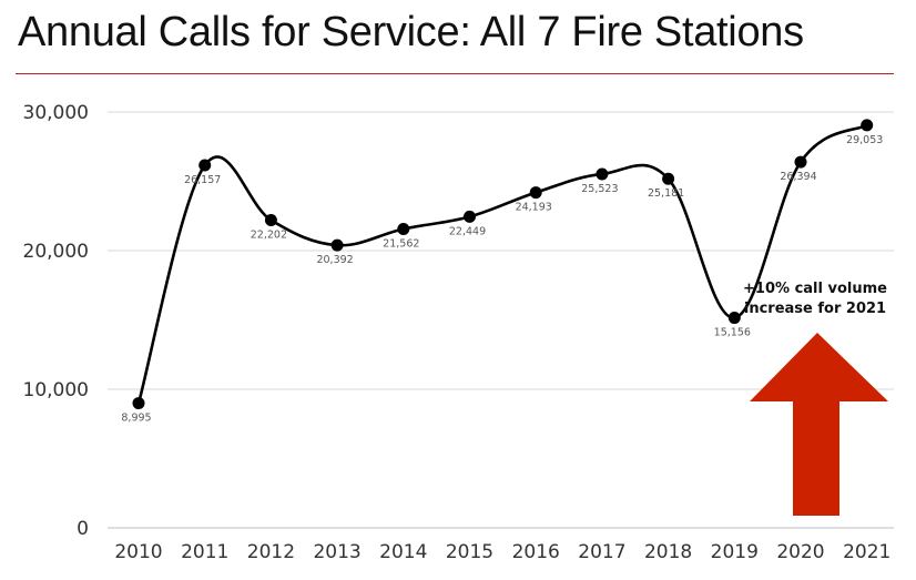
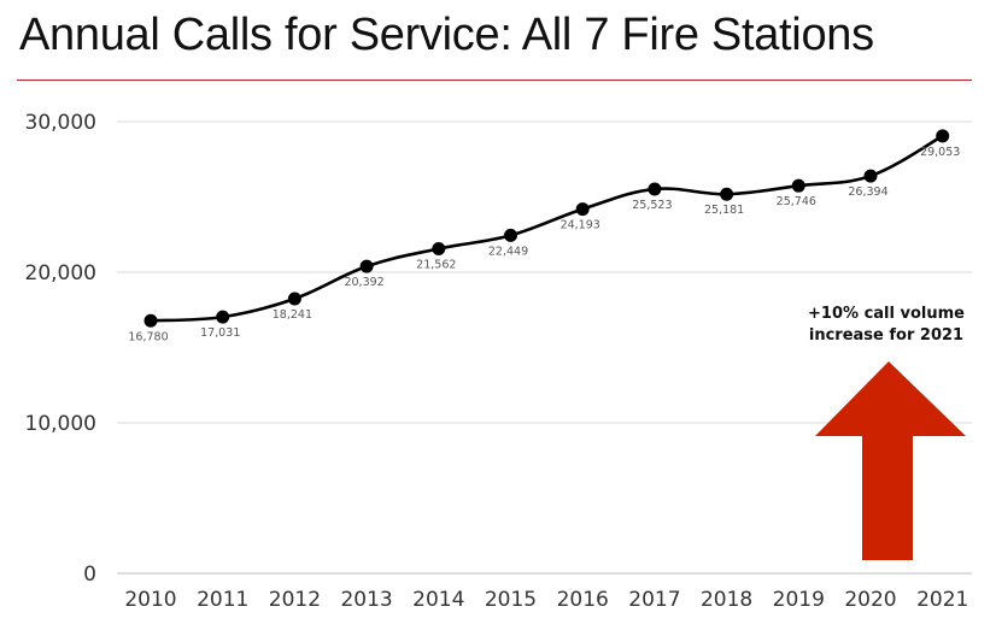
2010: 8,995 -> 16,780
2011: 26,157 -> 17,031
2012: 22,202 -> 18,241
2019: 15,156 -> 25,746
